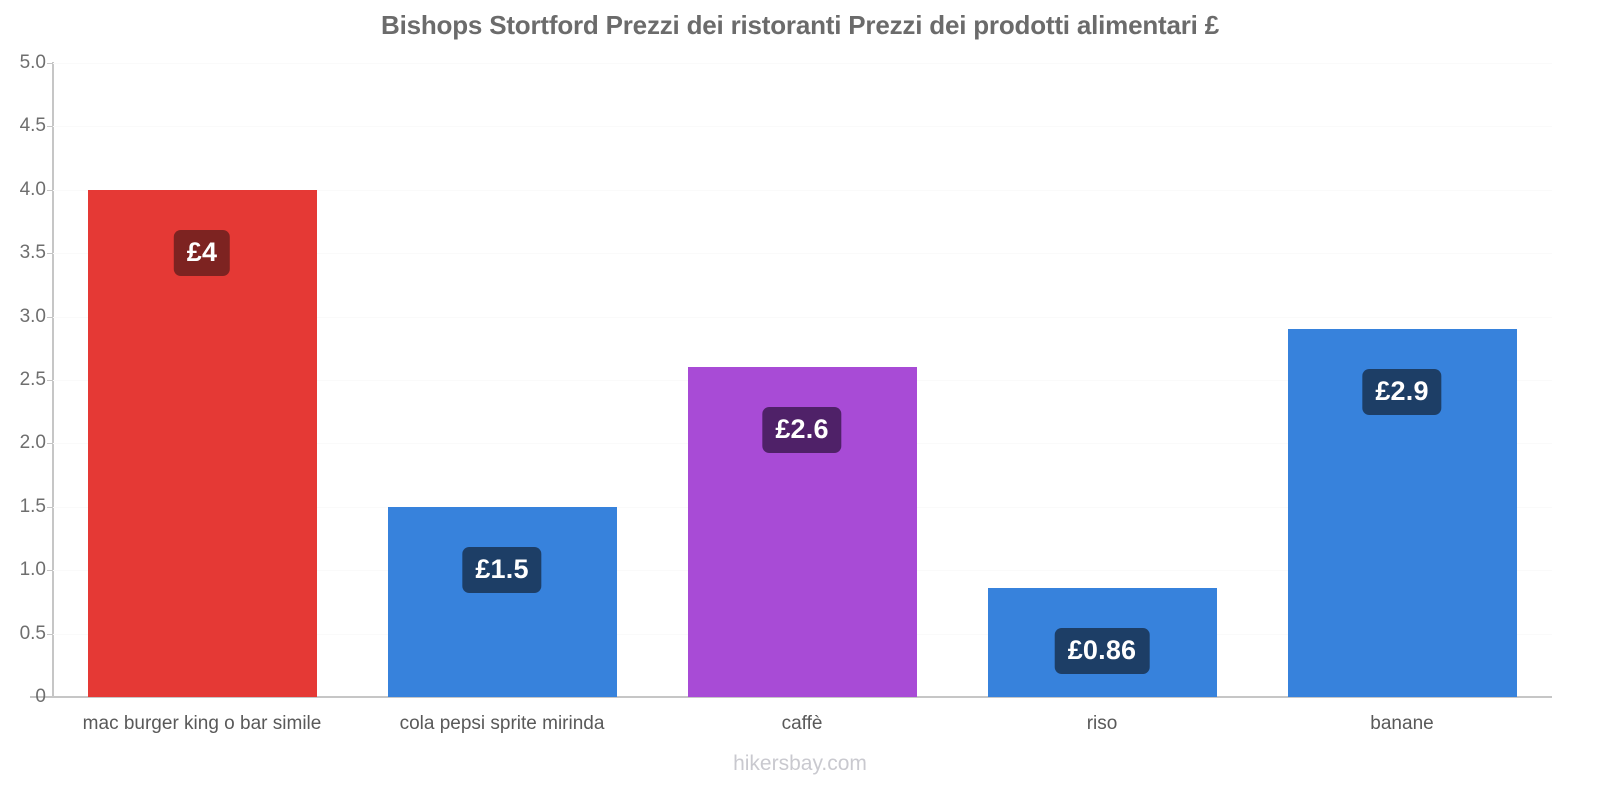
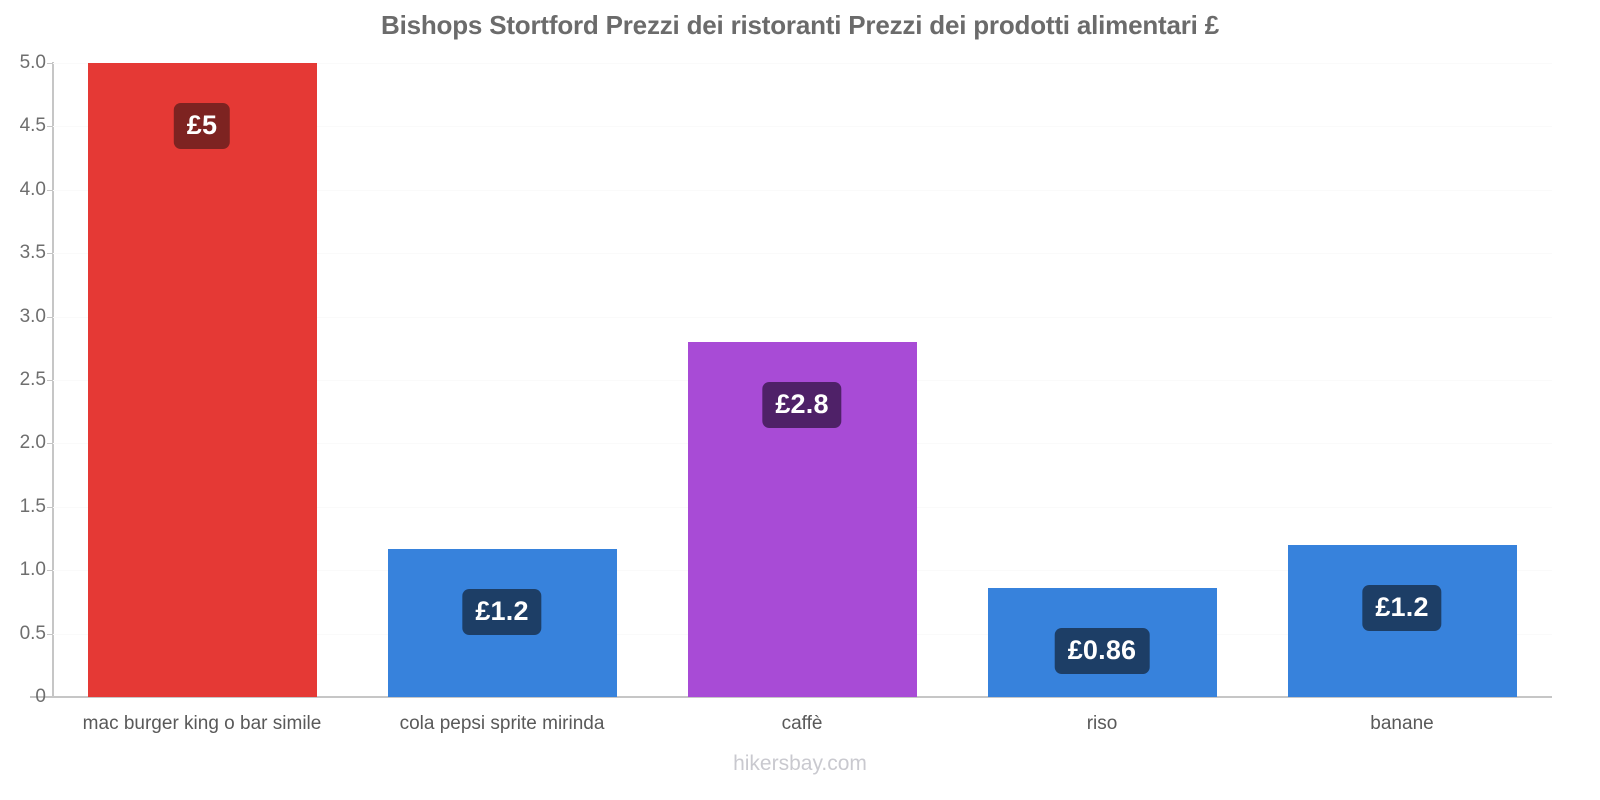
mac burger king o bar simile: £4 -> £5
cola pepsi sprite mirinda: £1.5 -> £1.2
caffè: £2.6 -> £2.8
banane: £2.9 -> £1.2
